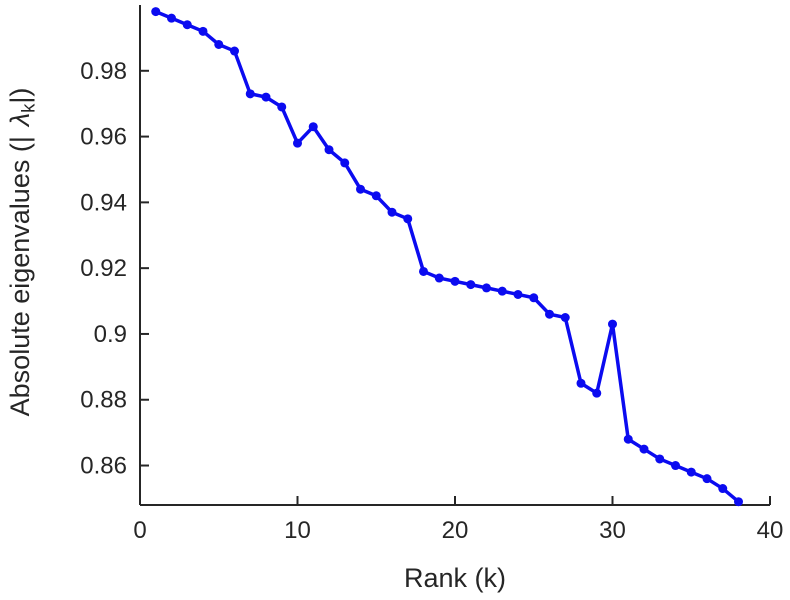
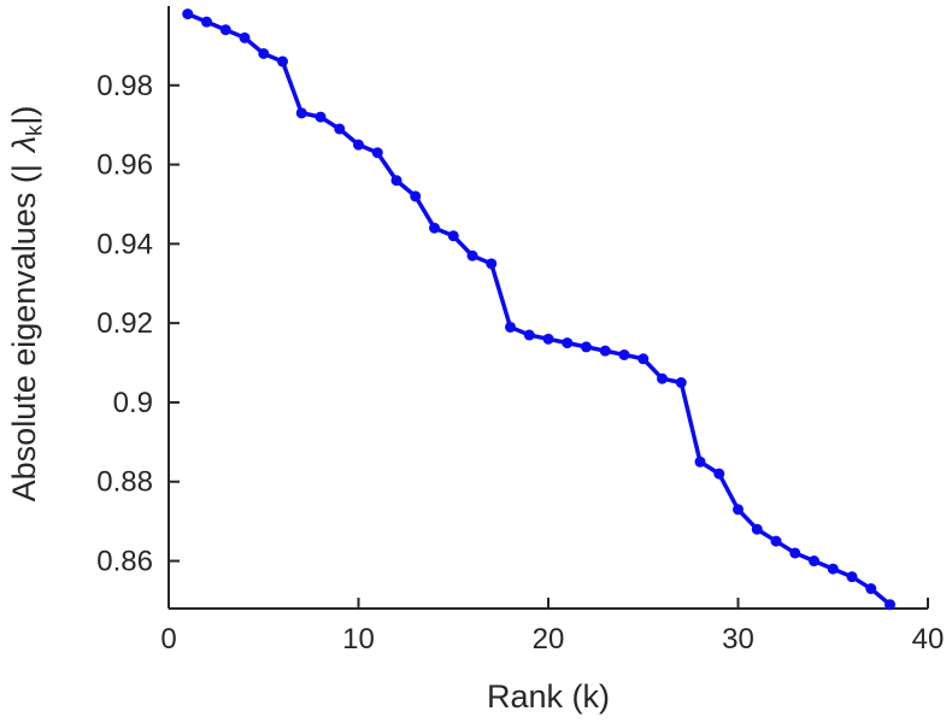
10: 0.958 -> 0.965
30: 0.903 -> 0.873
